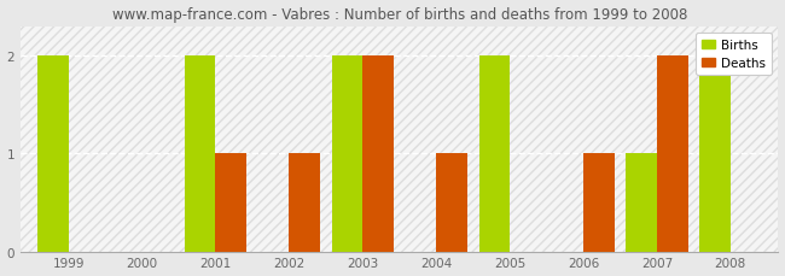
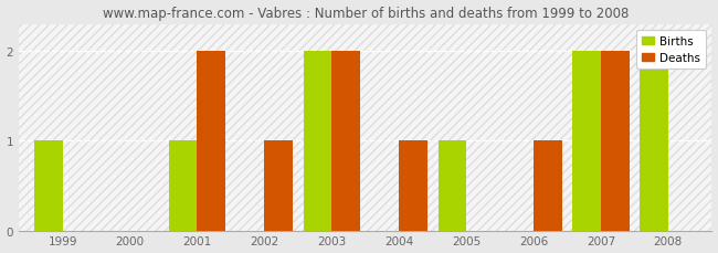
Births/1999: 2 -> 1
Births/2001: 2 -> 1
Deaths/2001: 1 -> 2
Births/2005: 2 -> 1
Births/2007: 1 -> 2
